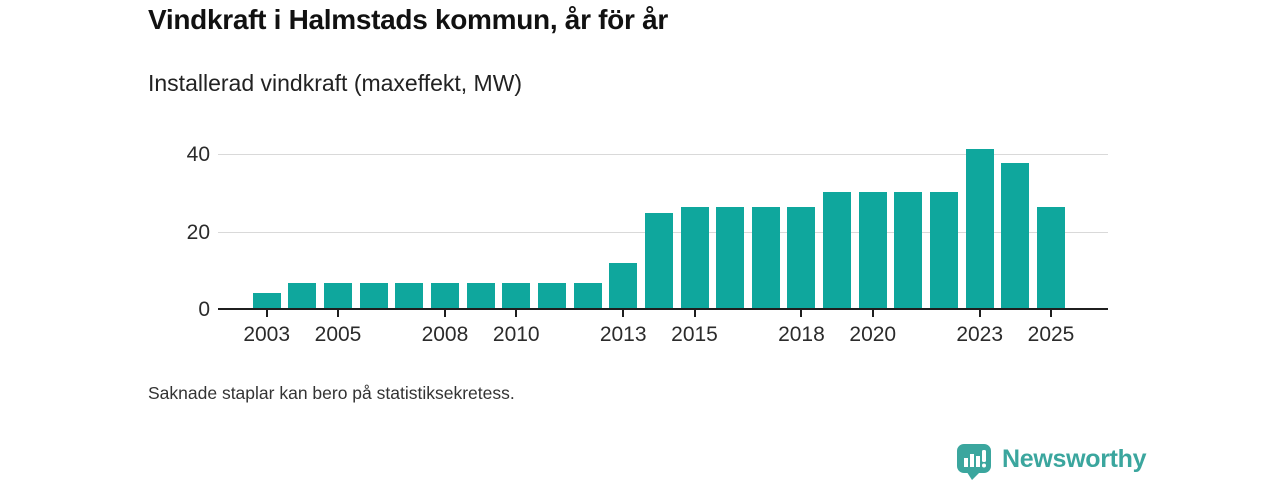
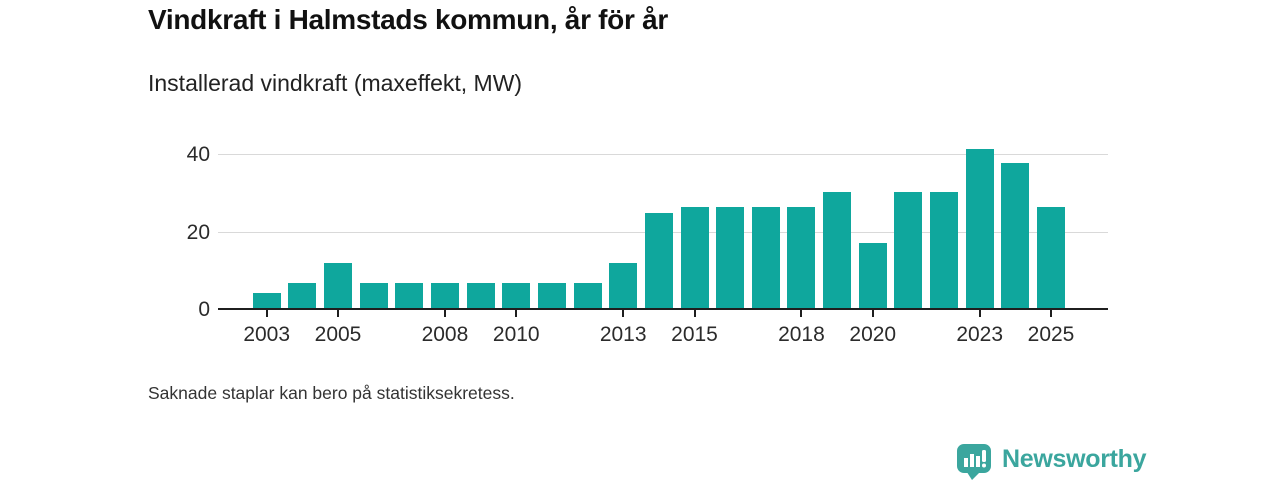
2005: 7 -> 12
2020: 30 -> 17
